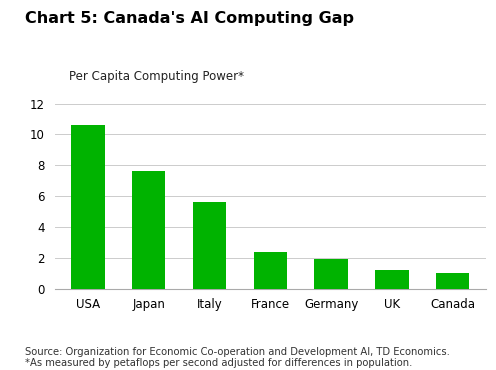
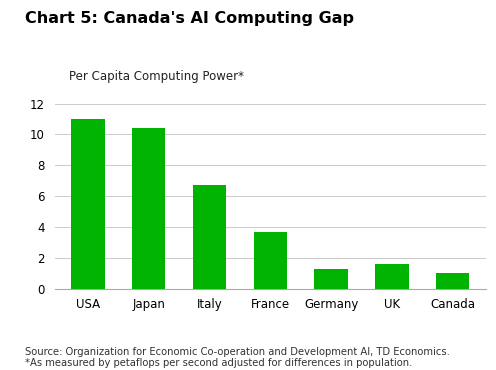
USA: 10.6 -> 11.0
Japan: 7.6 -> 10.4
Italy: 5.6 -> 6.7
France: 2.4 -> 3.7
Germany: 1.9 -> 1.3
UK: 1.2 -> 1.6
